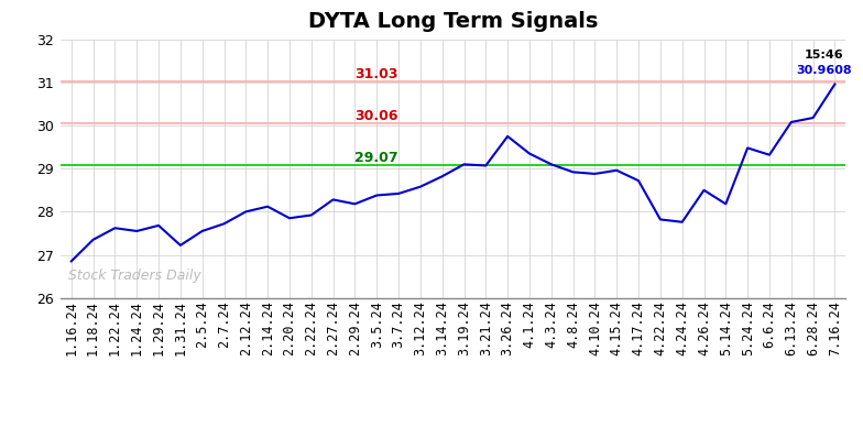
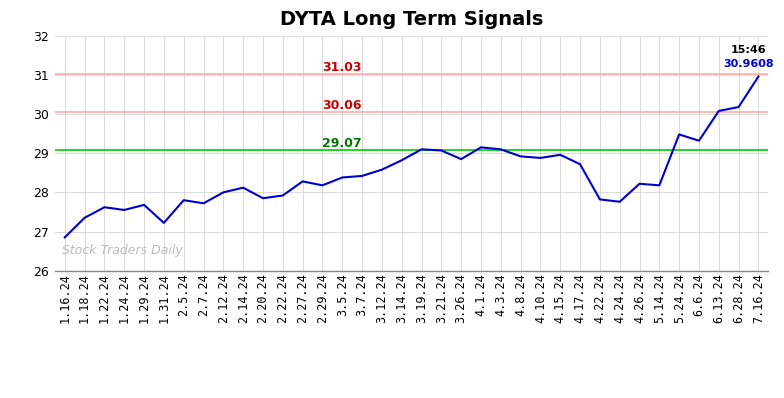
2.5.24: 27.55 -> 27.80
3.26.24: 29.75 -> 28.85
4.1.24: 29.35 -> 29.15
4.26.24: 28.50 -> 28.22
